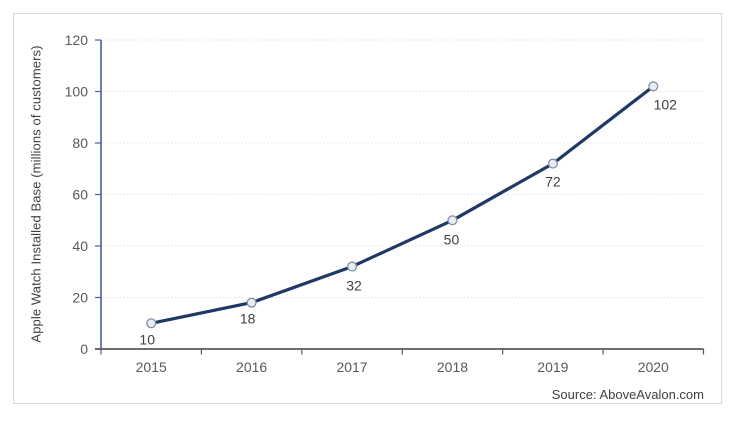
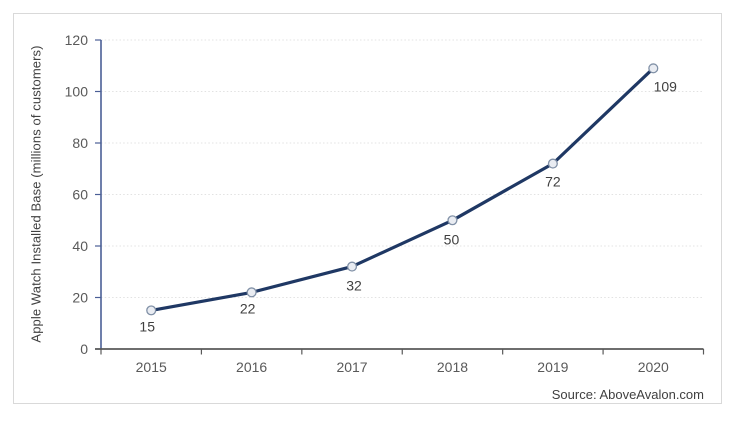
2015: 10 -> 15
2016: 18 -> 22
2020: 102 -> 109
